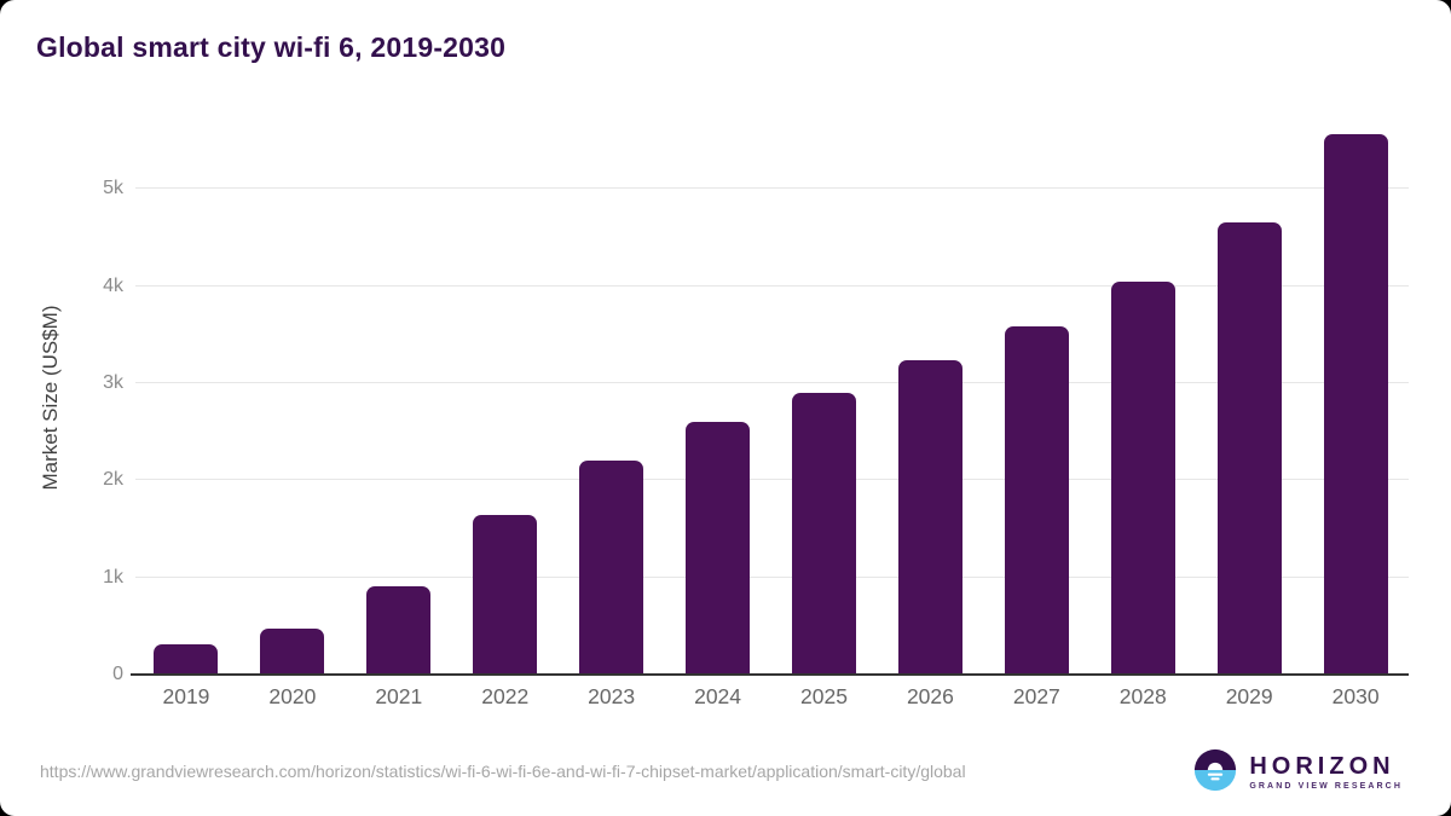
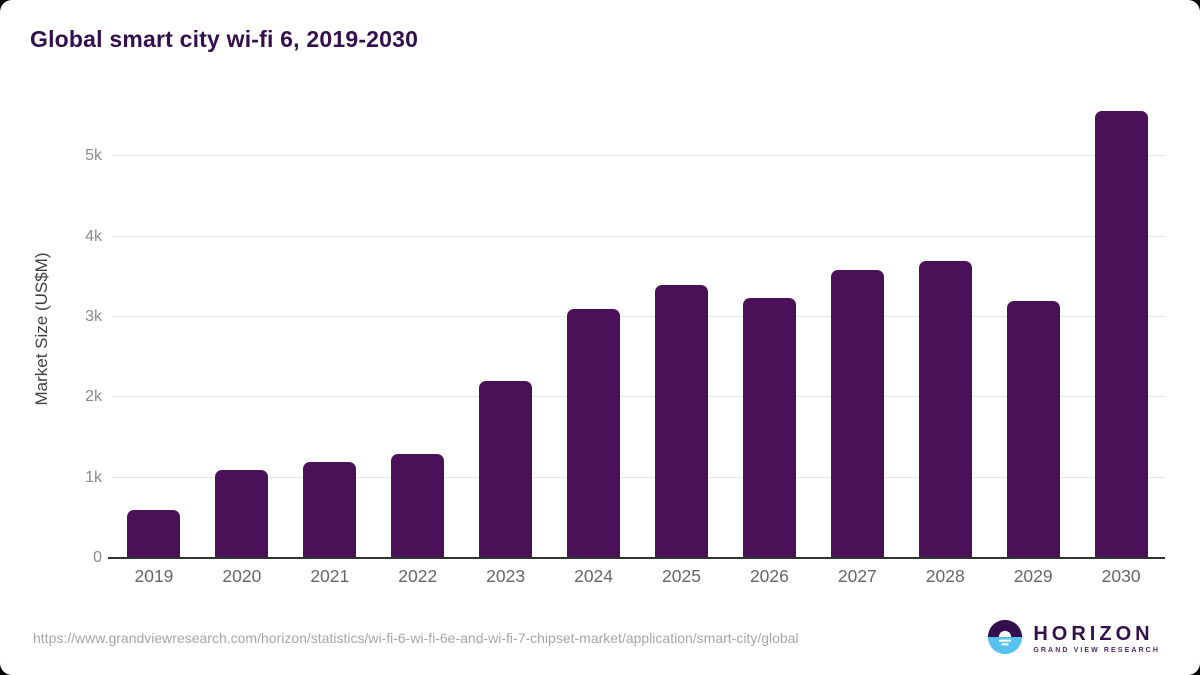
2019: 0.3k -> 0.6k
2020: 0.5k -> 1.1k
2021: 0.9k -> 1.2k
2022: 1.6k -> 1.3k
2024: 2.6k -> 3.1k
2025: 2.9k -> 3.4k
2028: 4.0k -> 3.7k
2029: 4.6k -> 3.2k
